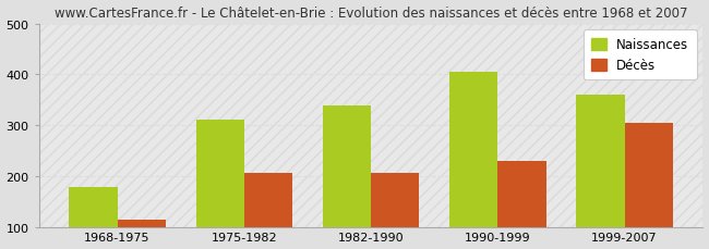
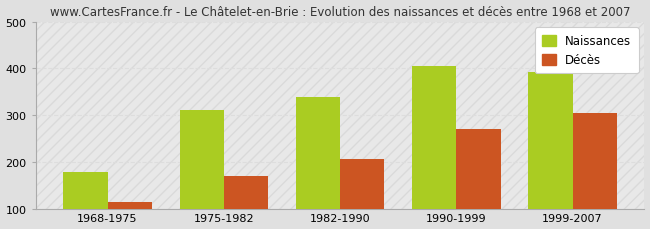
Décès/1975-1982: 205 -> 170
Décès/1990-1999: 230 -> 270
Naissances/1999-2007: 360 -> 392
